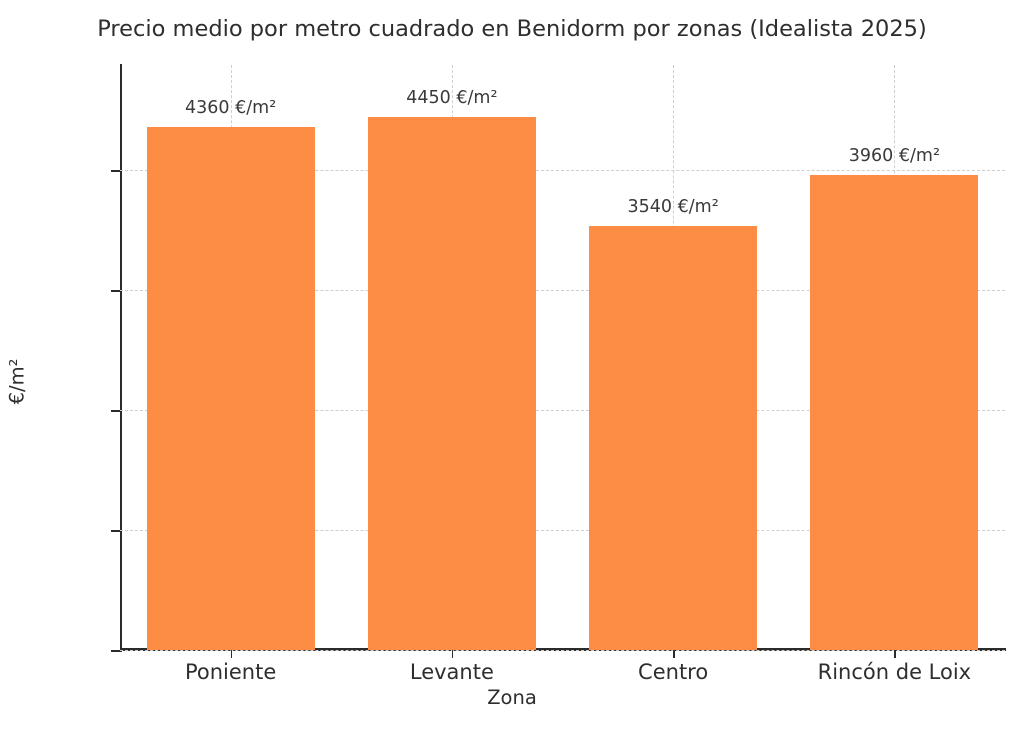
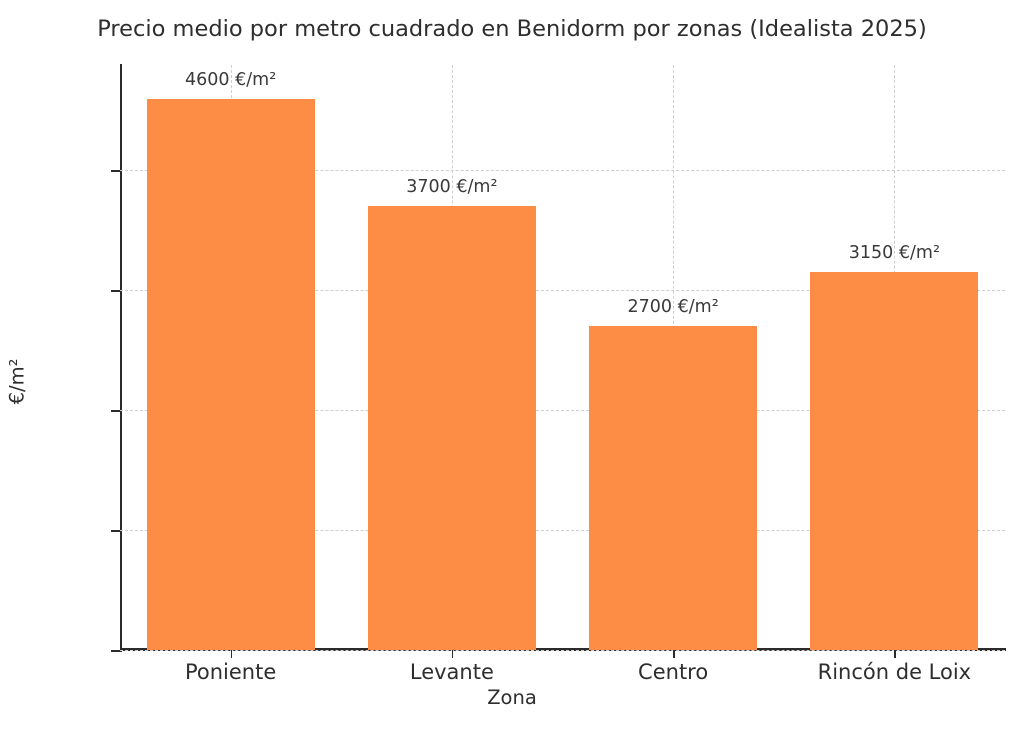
Poniente: 4360 -> 4600
Levante: 4450 -> 3700
Centro: 3540 -> 2700
Rincón de Loix: 3960 -> 3150
